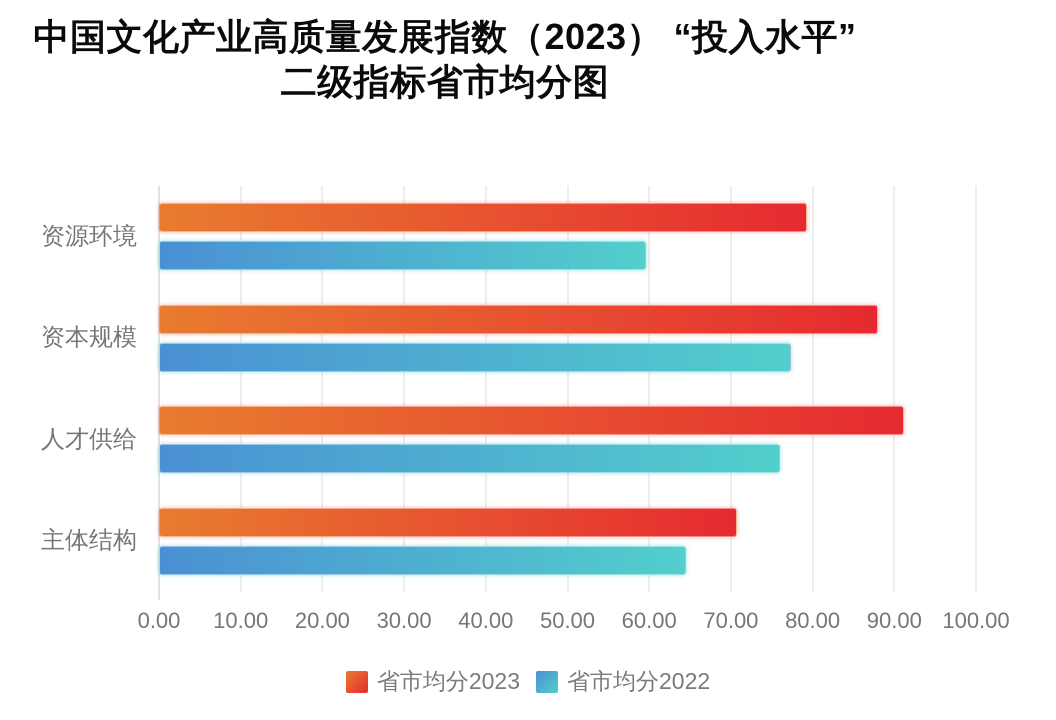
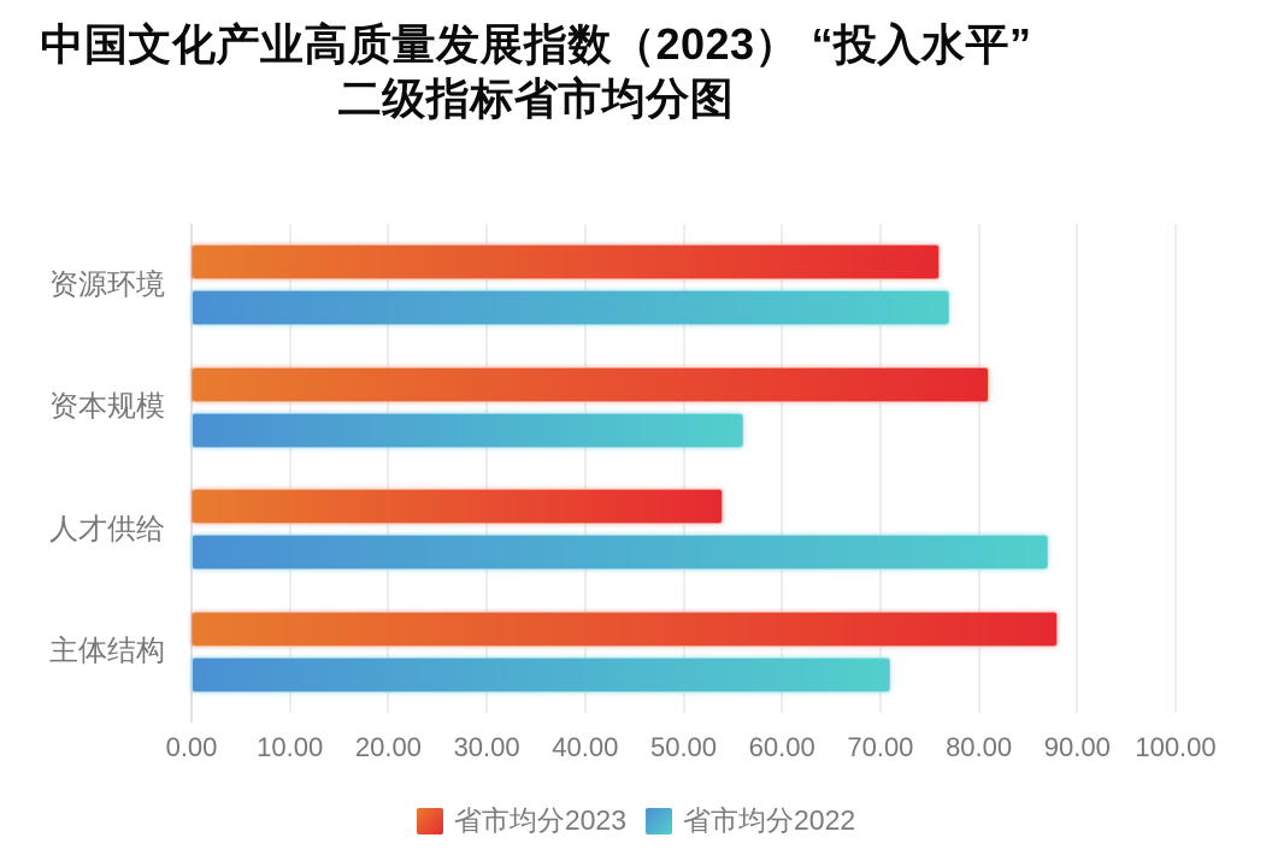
省市均分2023/资源环境: 79 -> 76
省市均分2022/资源环境: 60 -> 77
省市均分2023/资本规模: 88 -> 81
省市均分2022/资本规模: 77 -> 56
省市均分2023/人才供给: 91 -> 54
省市均分2022/人才供给: 76 -> 87
省市均分2023/主体结构: 71 -> 88
省市均分2022/主体结构: 64 -> 71
